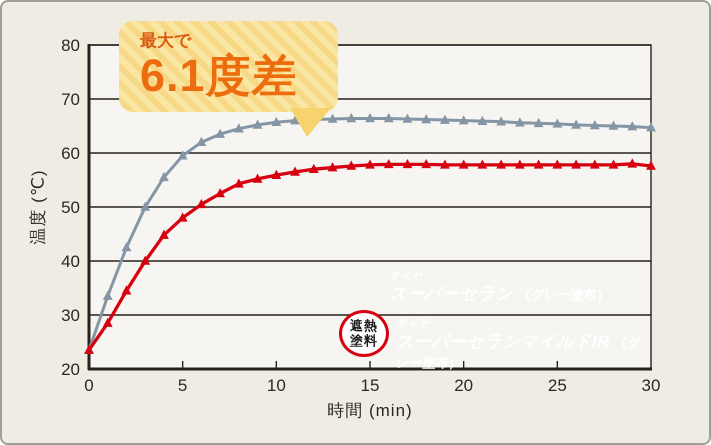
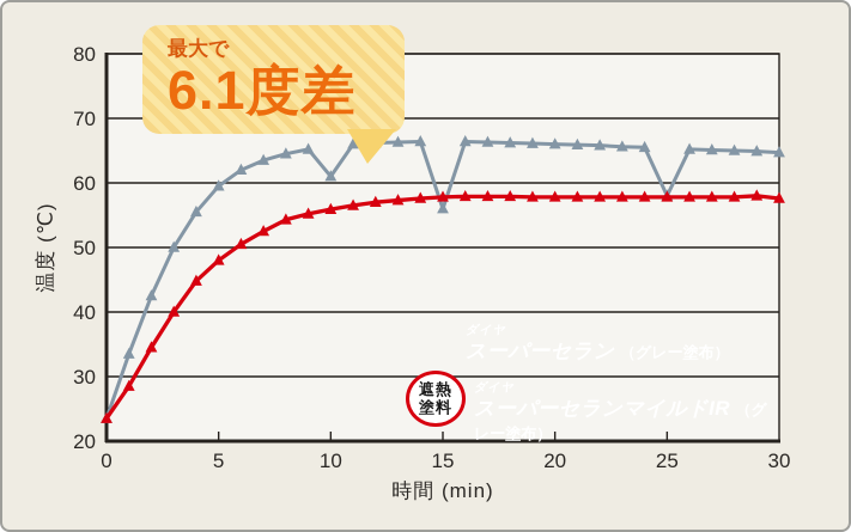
ダイヤ スーパーセラン（グレー塗布）/10: 66 -> 61
ダイヤ スーパーセラン（グレー塗布）/15: 66 -> 56
ダイヤ スーパーセラン（グレー塗布）/25: 65 -> 58
